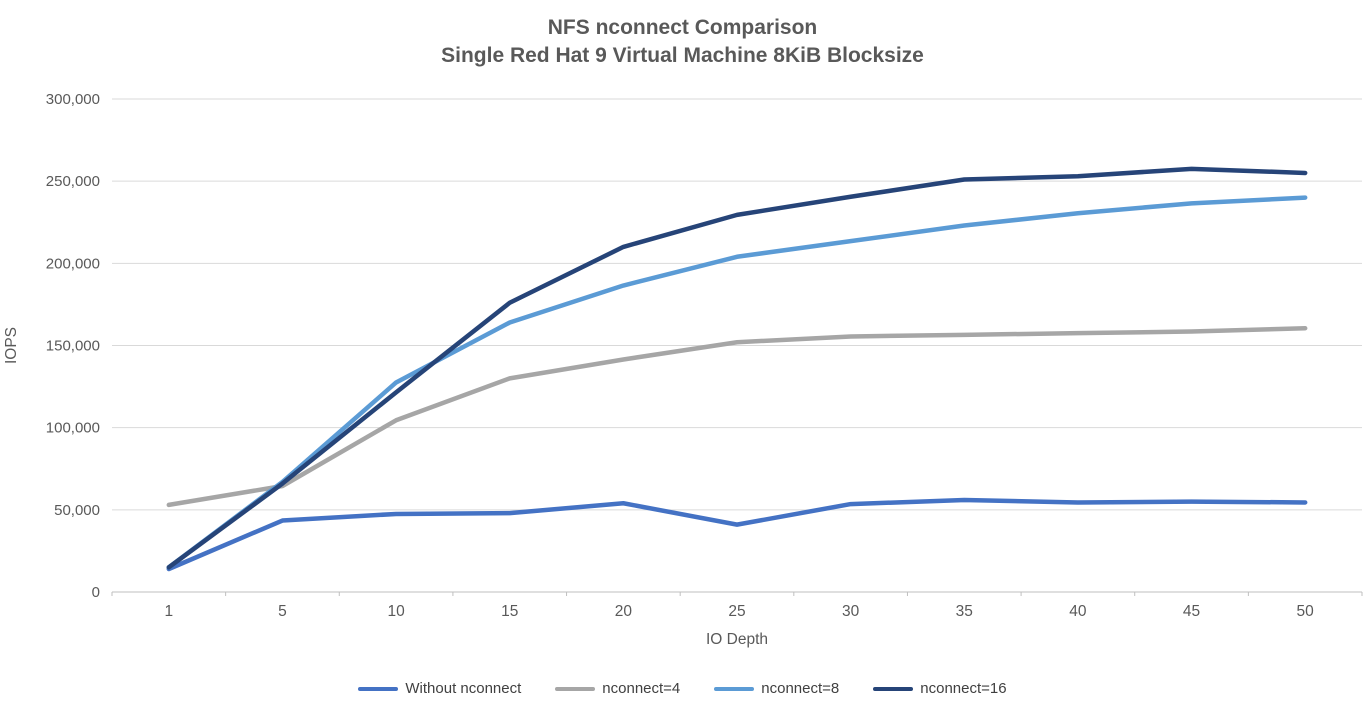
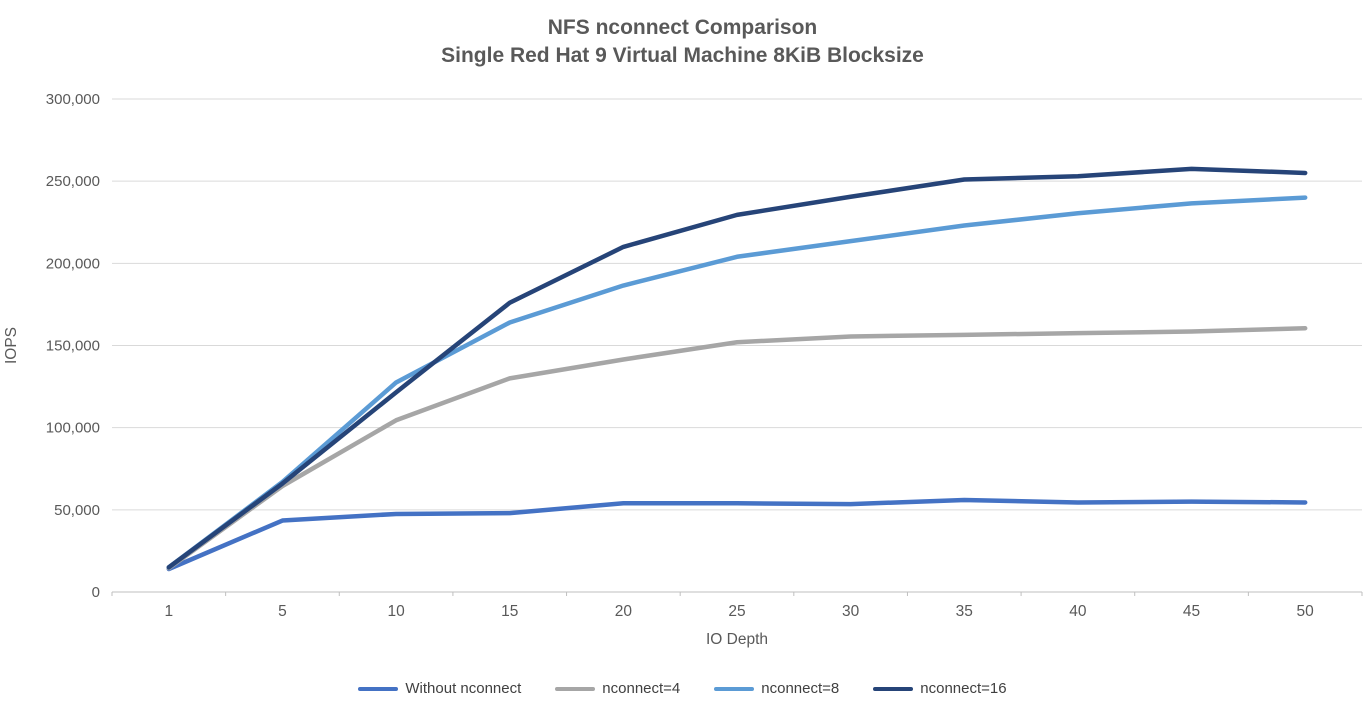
nconnect=4/1: 53000 -> 14000
Without nconnect/25: 41000 -> 54000
